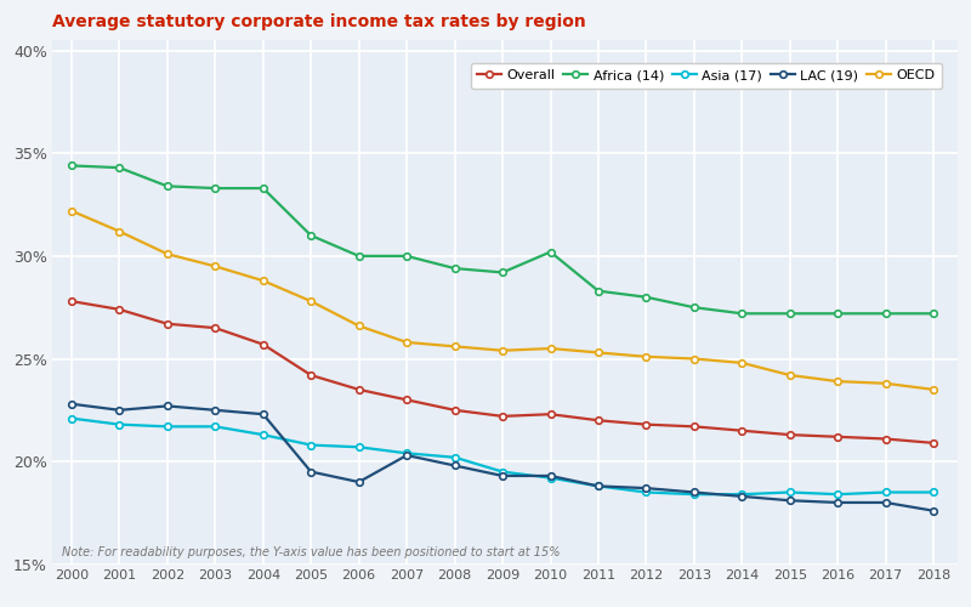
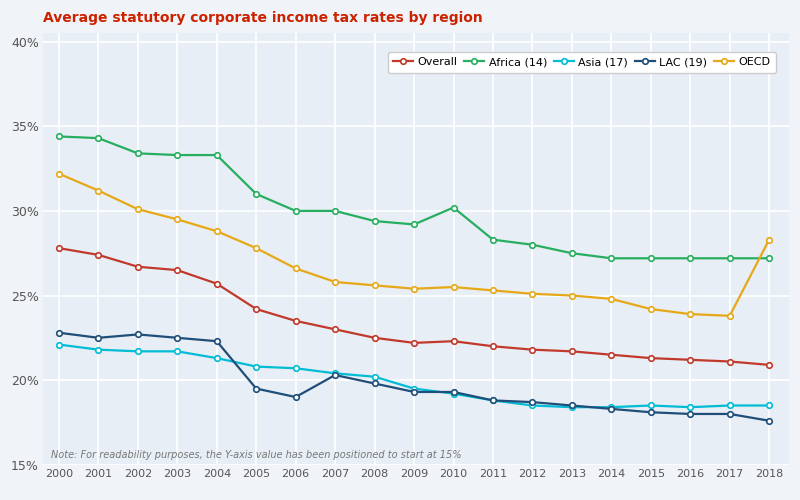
OECD/2018: 23.5% -> 28.3%
